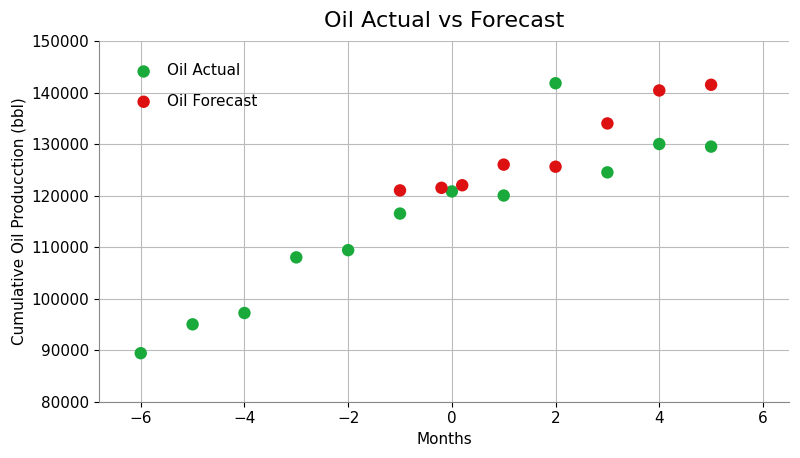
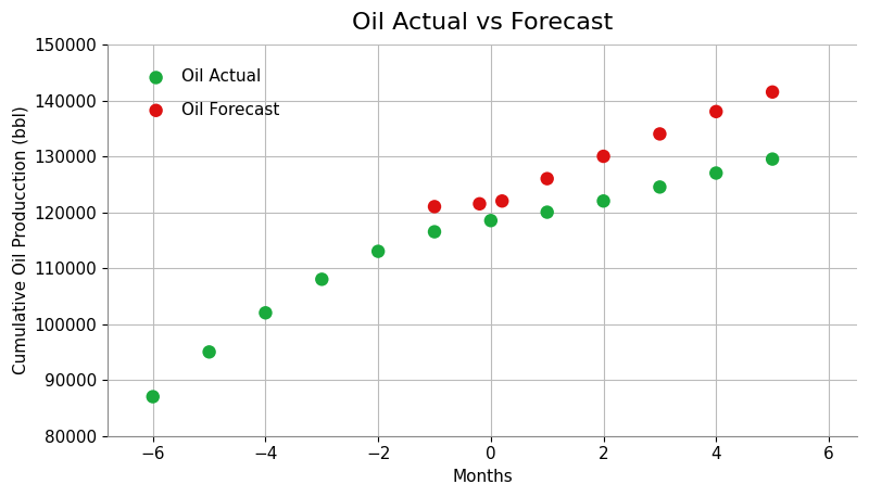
Oil Actual/−6: 89400 -> 87000
Oil Actual/−4: 97200 -> 102000
Oil Actual/−2: 109400 -> 113000
Oil Actual/0: 120800 -> 118500
Oil Actual/2: 141800 -> 122000
Oil Forecast/2: 125600 -> 130000
Oil Actual/4: 130000 -> 127000
Oil Forecast/4: 140400 -> 138000
